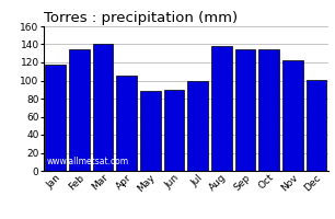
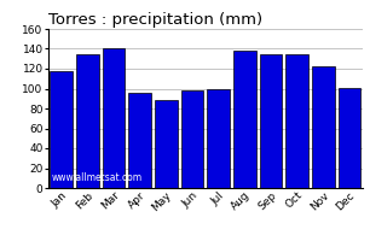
Apr: 106 -> 96
Jun: 90 -> 98
